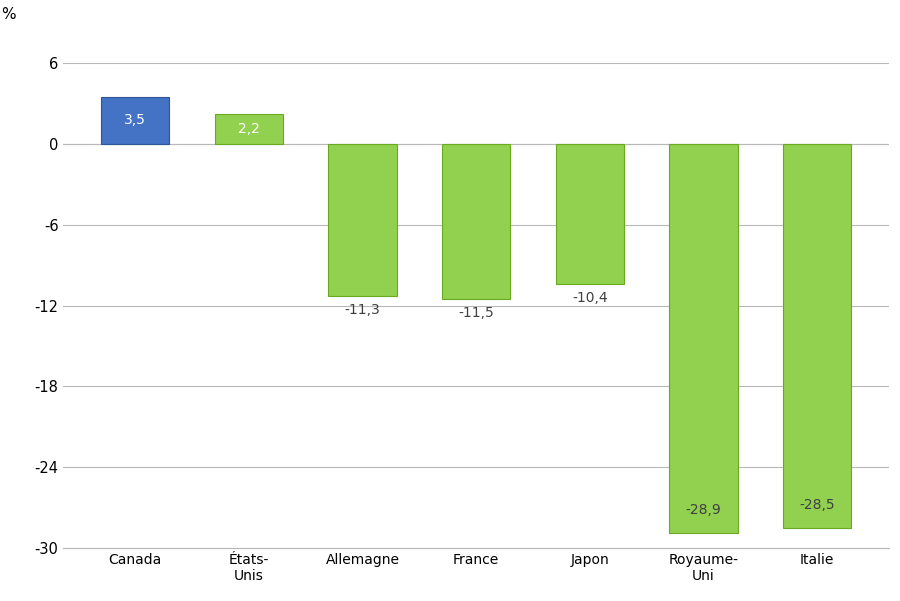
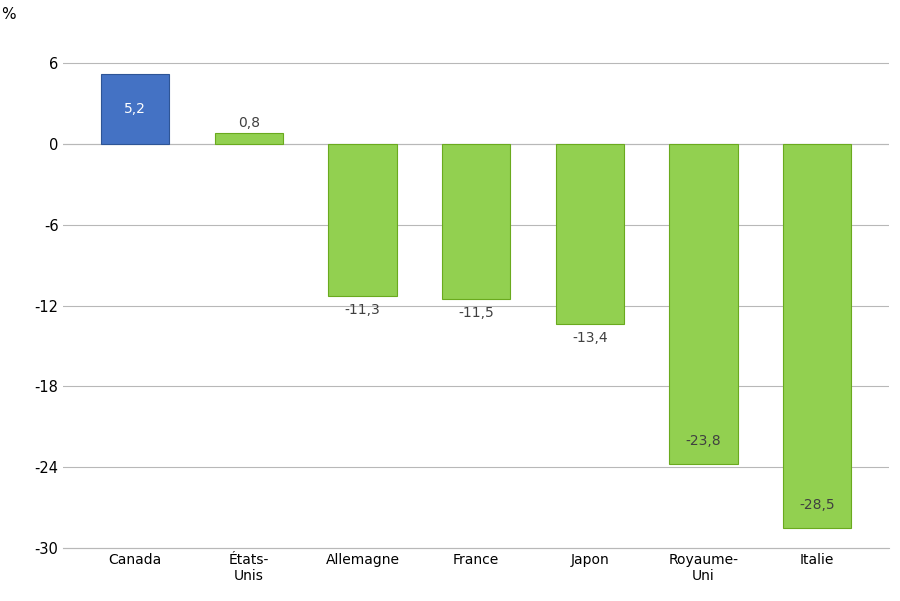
Canada: 3,5 -> 5,2
États- Unis: 2,2 -> 0,8
Japon: -10,4 -> -13,4
Royaume- Uni: -28,9 -> -23,8
